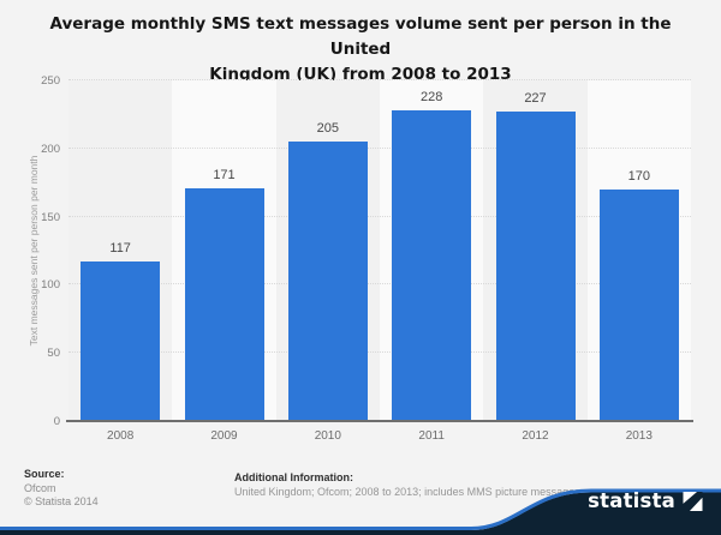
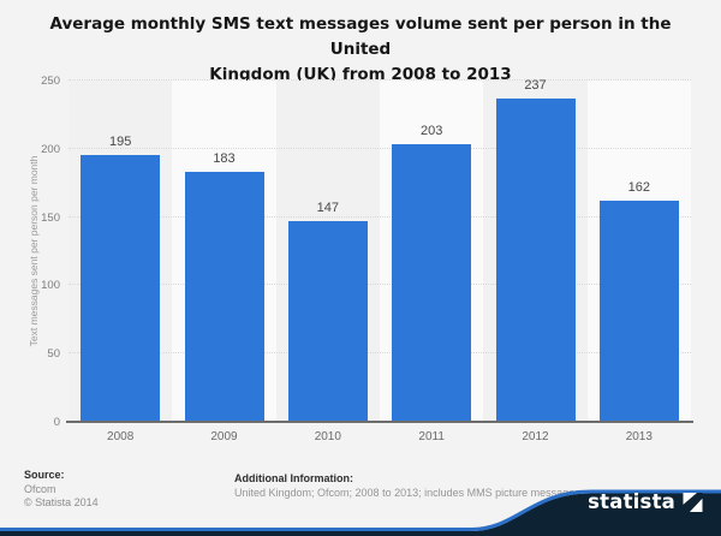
2008: 117 -> 195
2009: 171 -> 183
2010: 205 -> 147
2011: 228 -> 203
2012: 227 -> 237
2013: 170 -> 162
